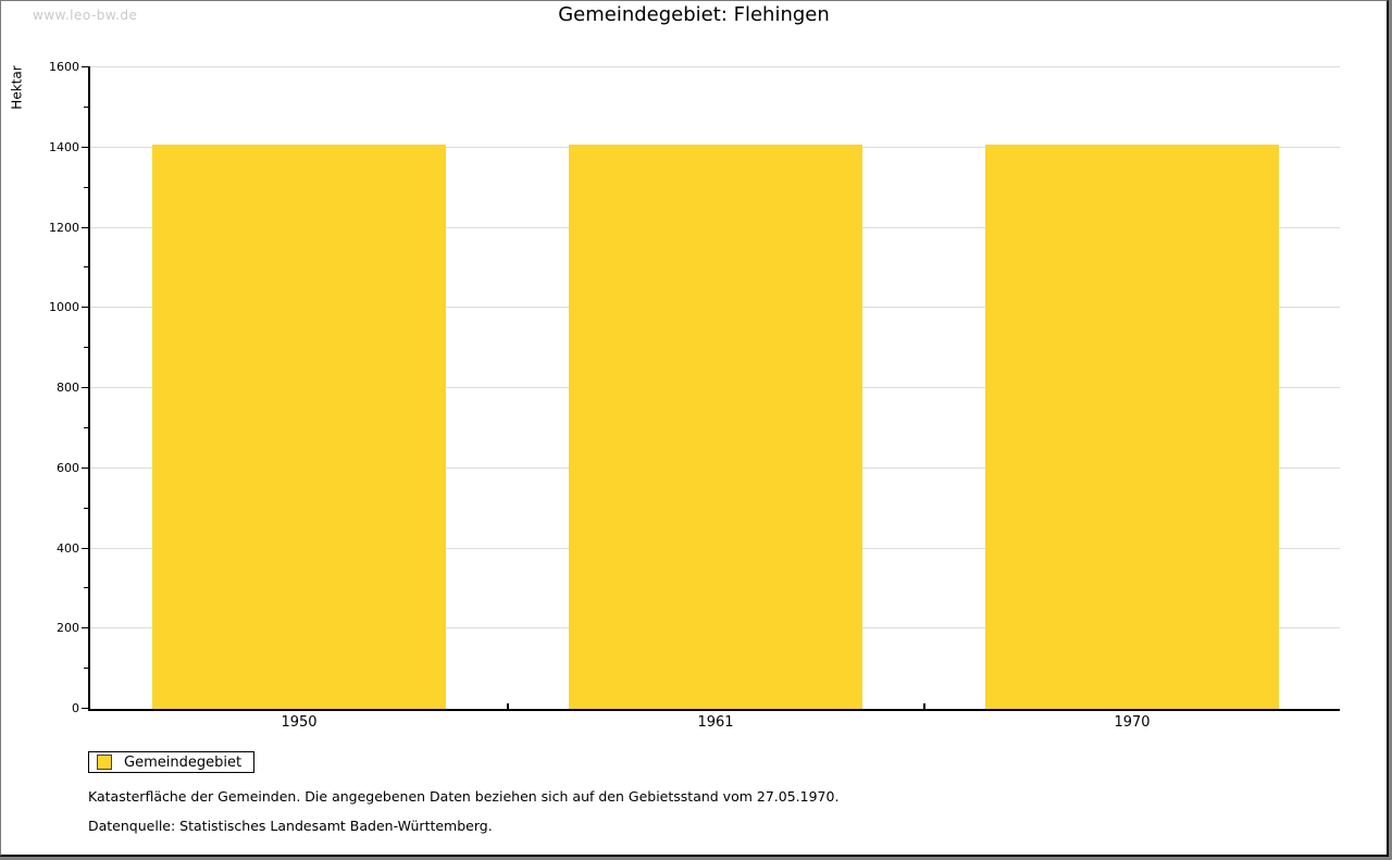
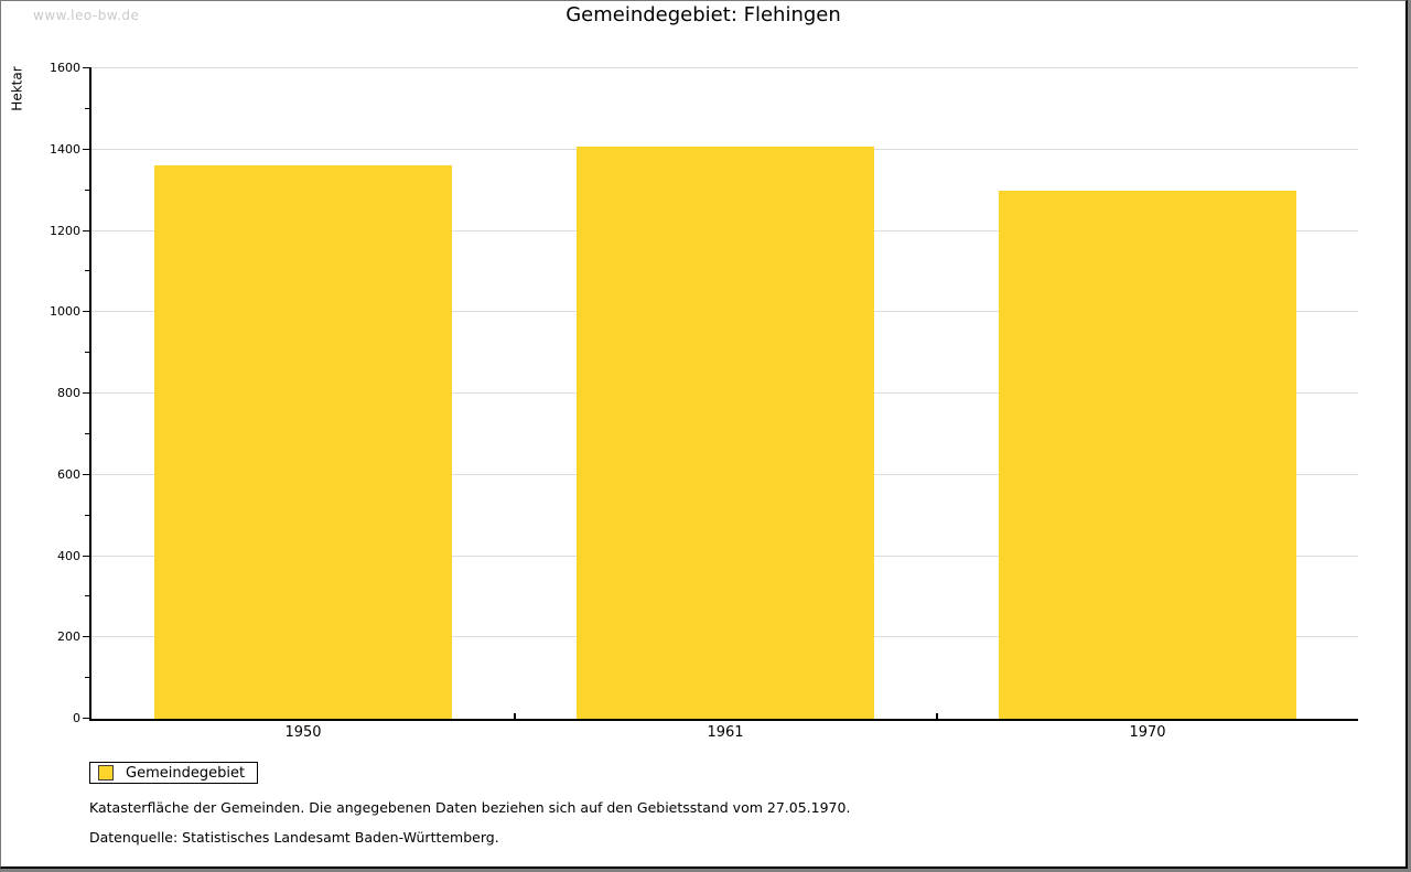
1950: 1410 -> 1360
1970: 1410 -> 1300
